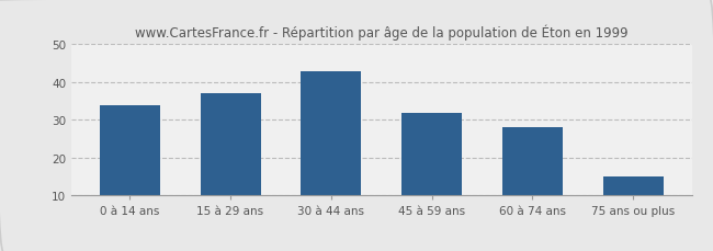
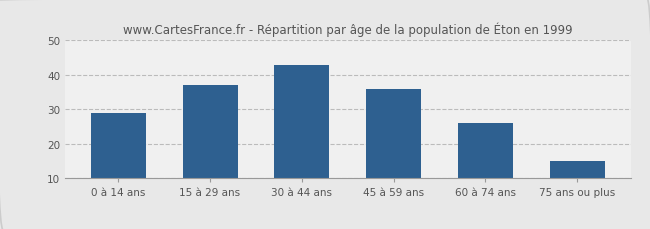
0 à 14 ans: 34 -> 29
45 à 59 ans: 32 -> 36
60 à 74 ans: 28 -> 26
